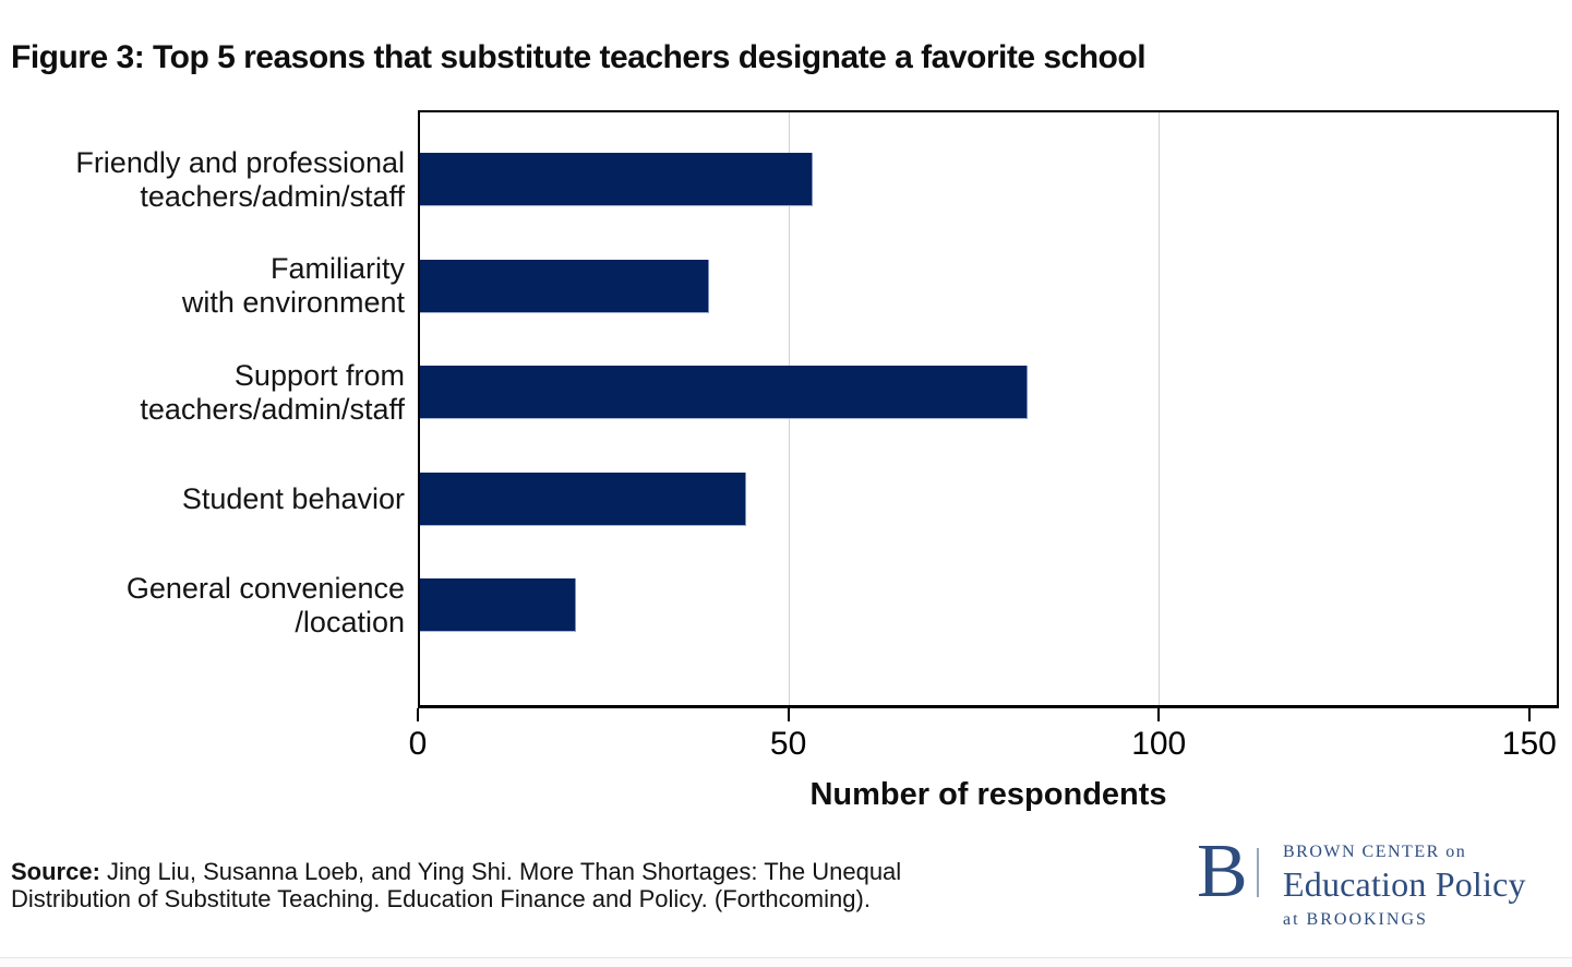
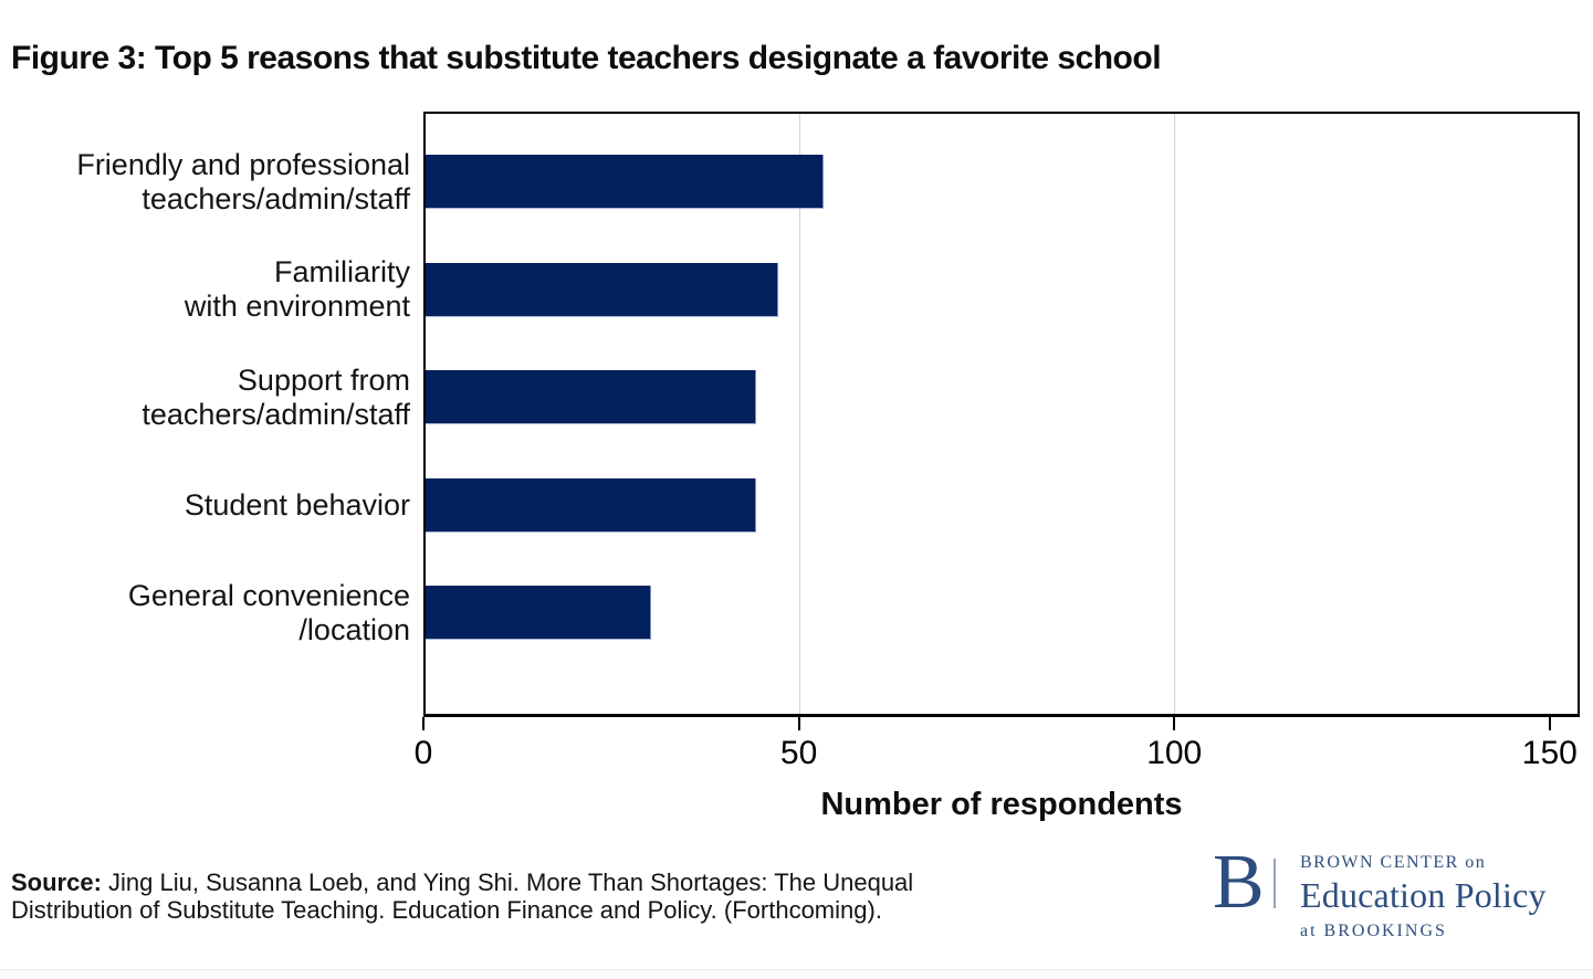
Familiarity with environment: 39 -> 47
Support from teachers/admin/staff: 82 -> 44
General convenience /location: 21 -> 30
